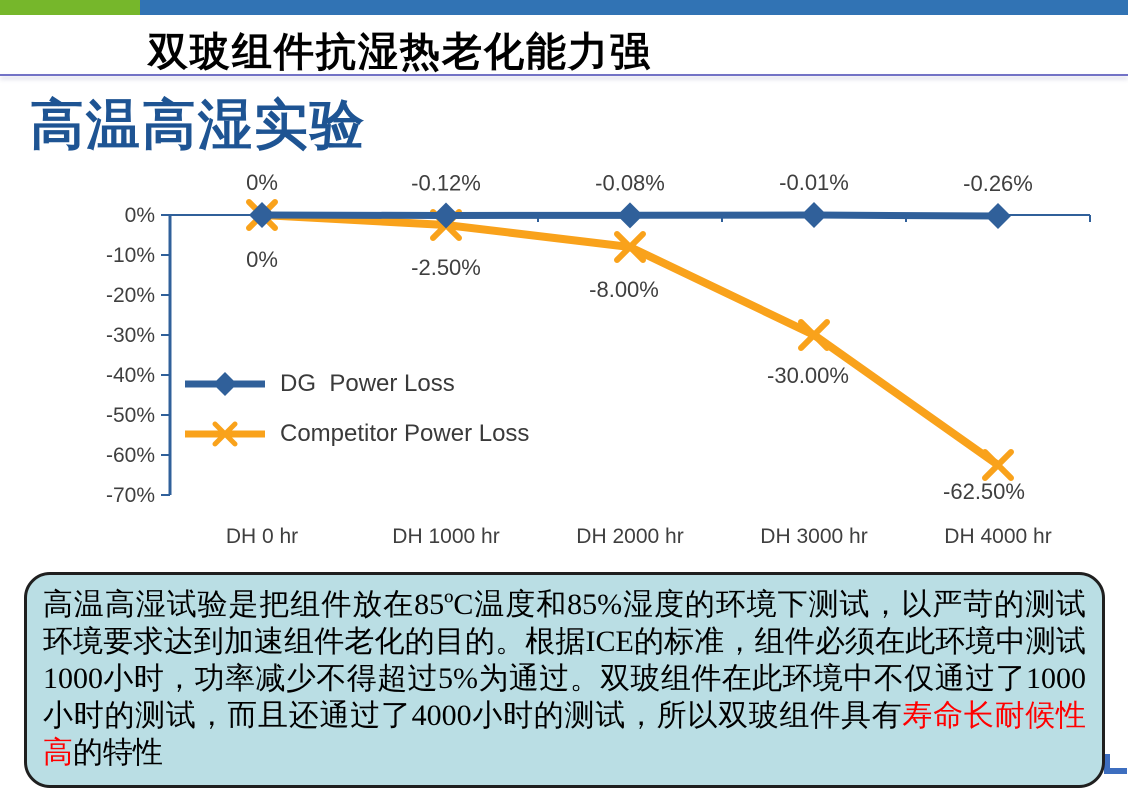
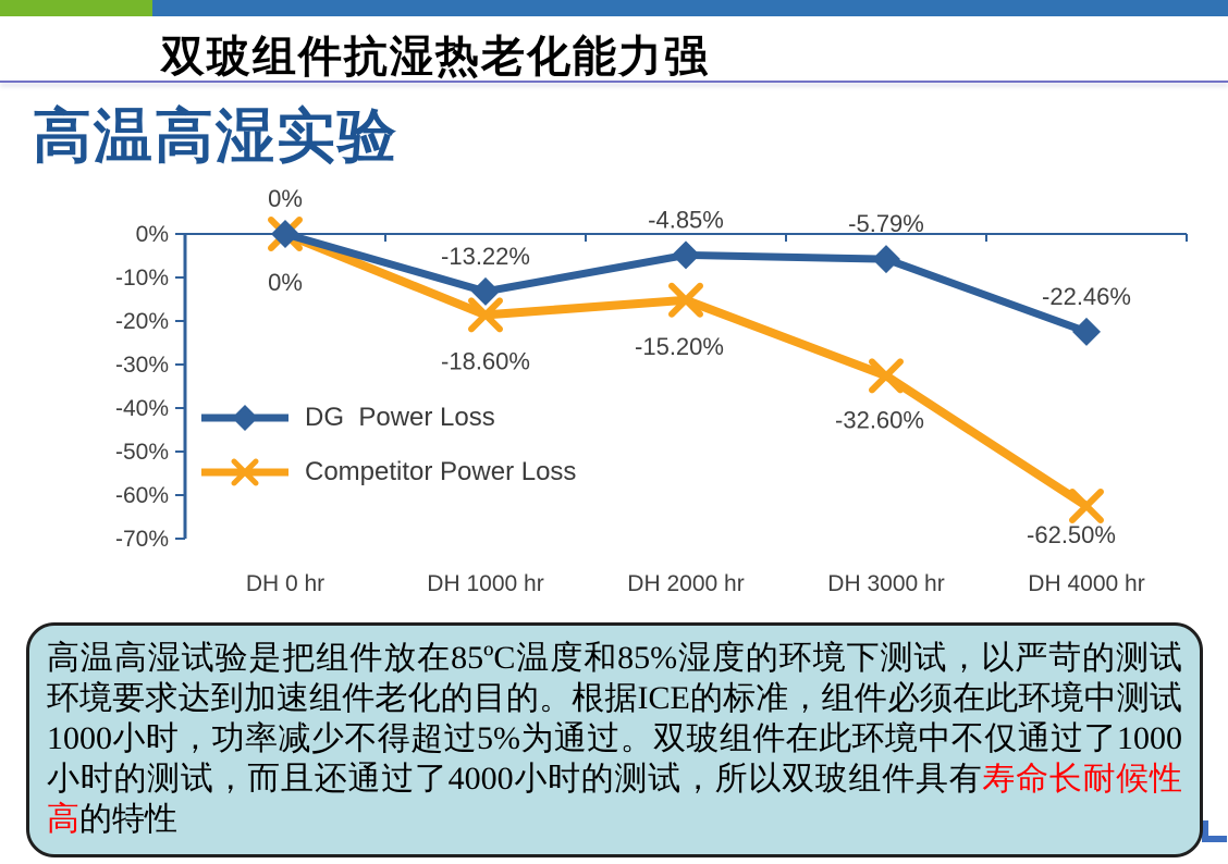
DG Power Loss/DH 1000 hr: -0.12% -> -13.22%
Competitor Power Loss/DH 1000 hr: -2.50% -> -18.60%
DG Power Loss/DH 2000 hr: -0.08% -> -4.85%
Competitor Power Loss/DH 2000 hr: -8.00% -> -15.20%
DG Power Loss/DH 3000 hr: -0.01% -> -5.79%
Competitor Power Loss/DH 3000 hr: -30.00% -> -32.60%
DG Power Loss/DH 4000 hr: -0.26% -> -22.46%
